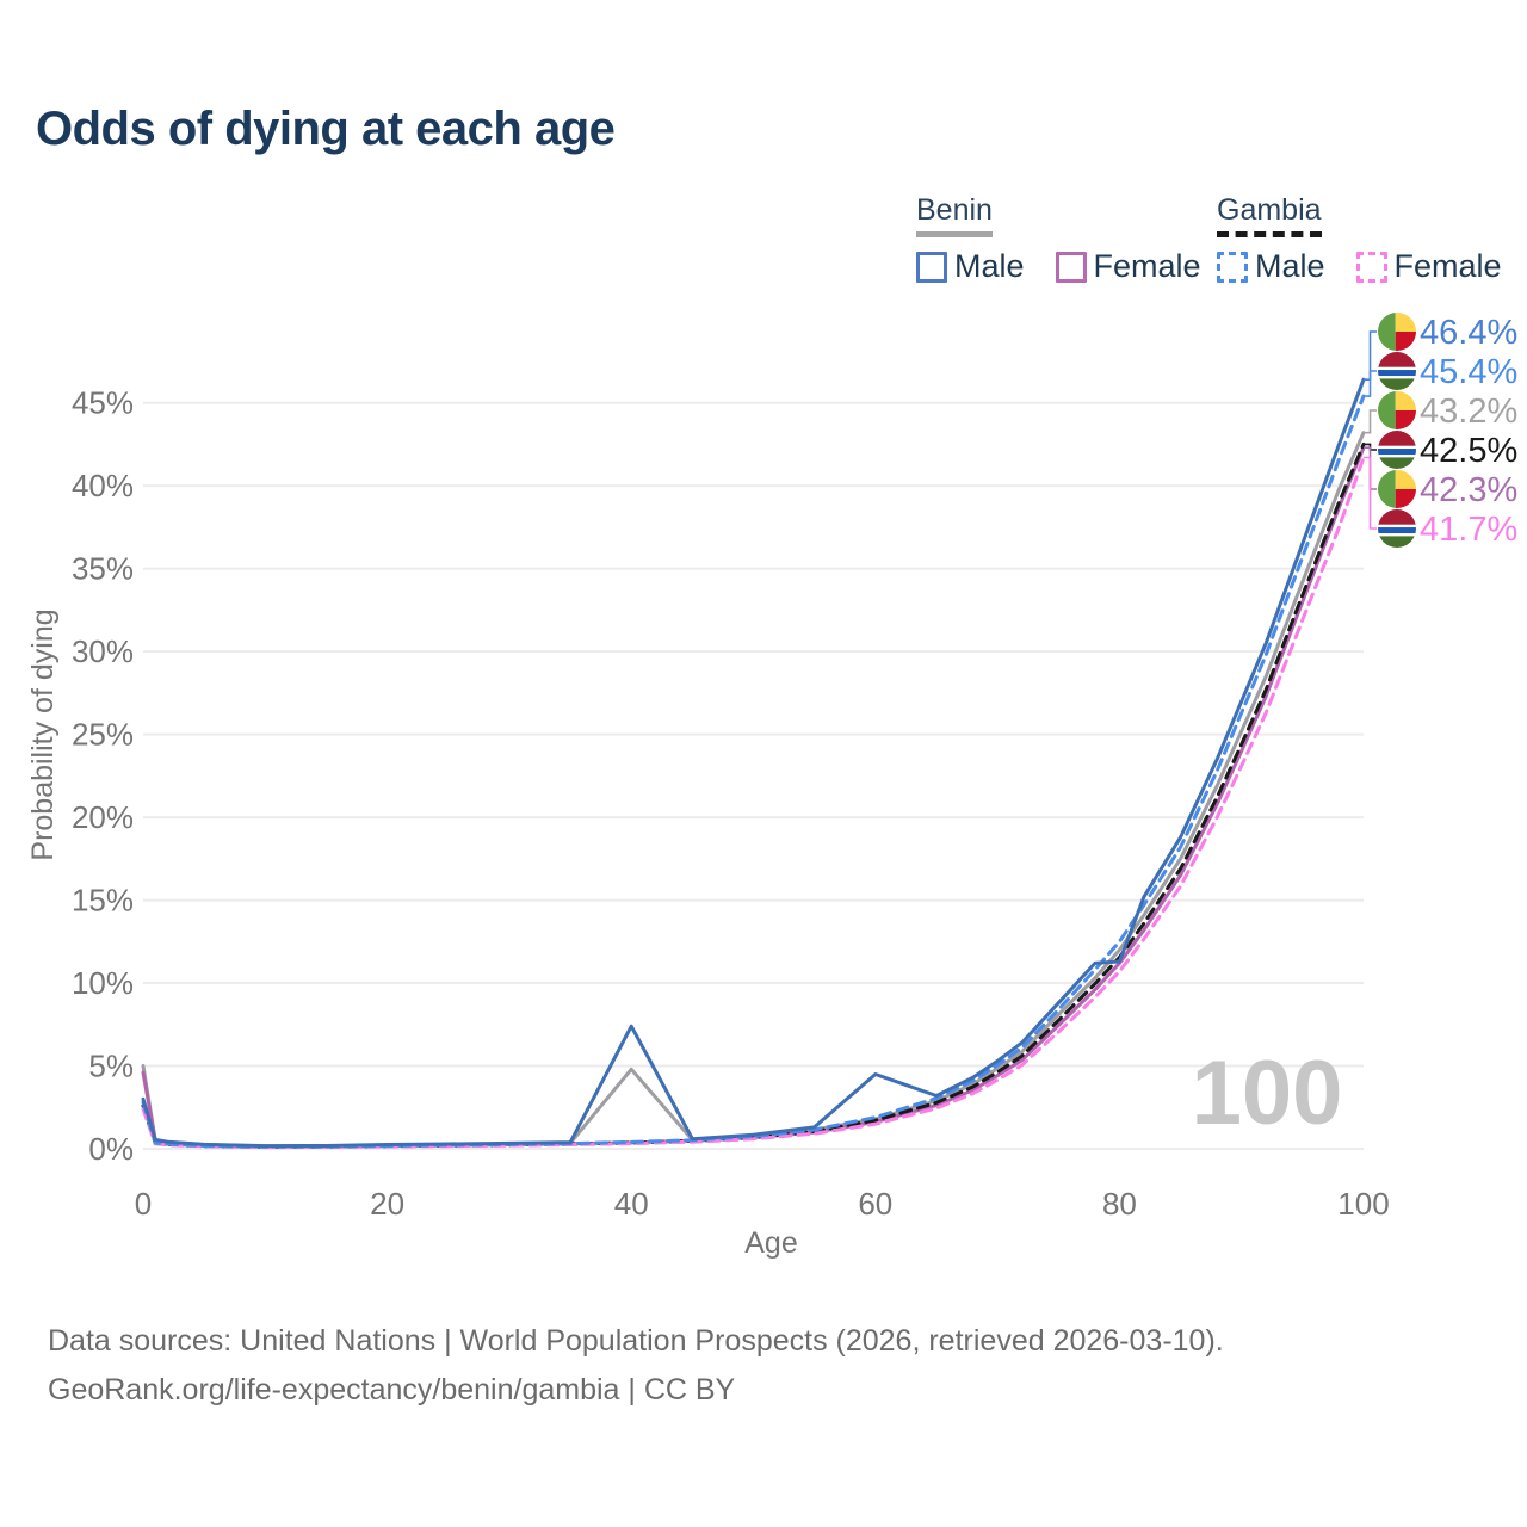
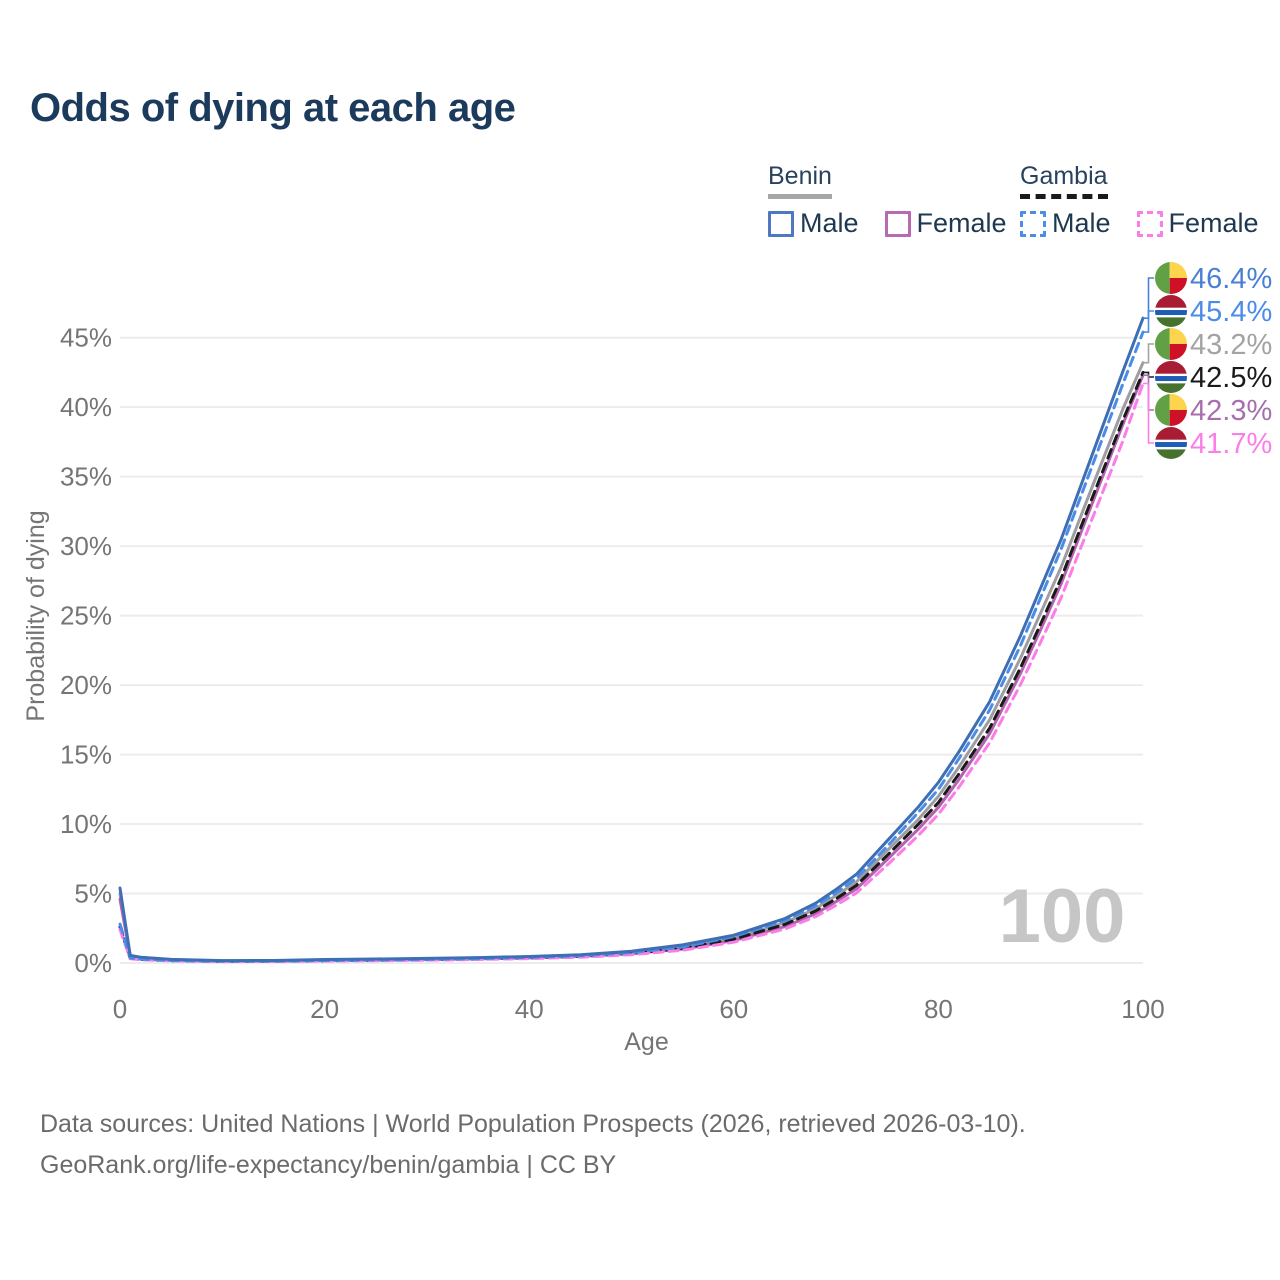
Benin Male/0: 3.0% -> 5.4%
Benin Male/40: 7.4% -> 0.5%
Benin/40: 4.8% -> 0.4%
Benin Male/60: 4.5% -> 2.0%
Benin Male/80: 11.3% -> 13.0%
